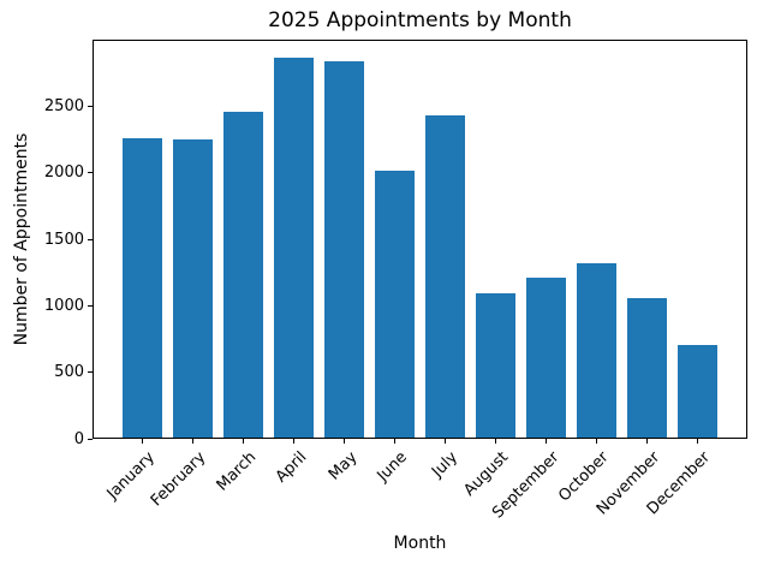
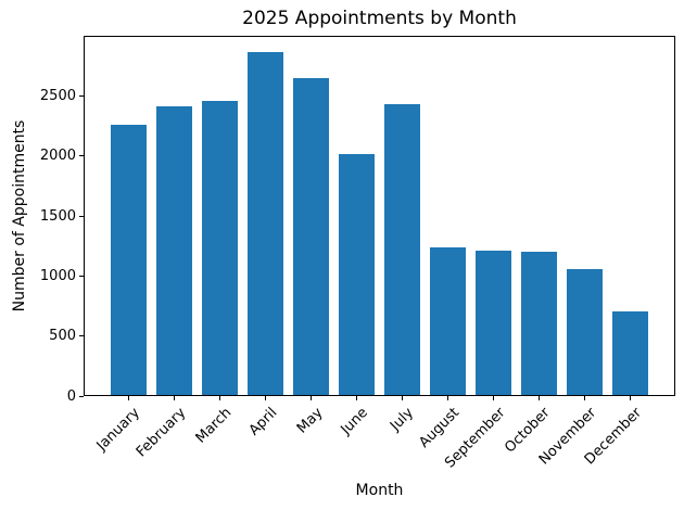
February: 2240 -> 2400
May: 2830 -> 2640
August: 1080 -> 1230
October: 1310 -> 1200
